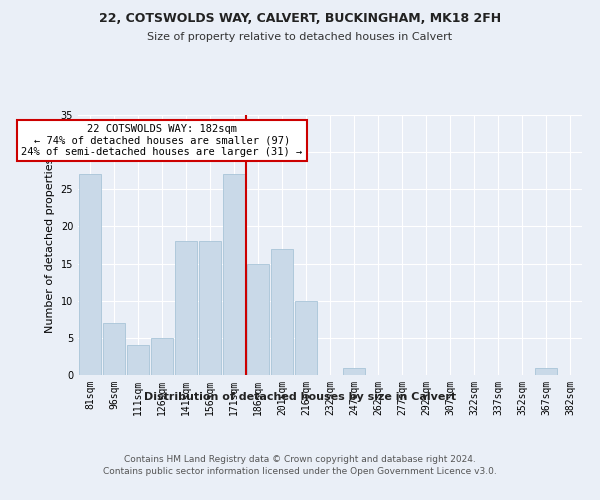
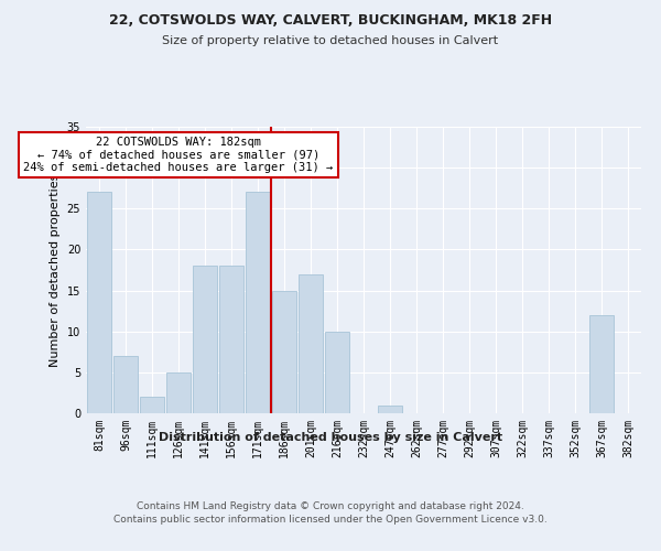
111sqm: 4 -> 2
367sqm: 1 -> 12
